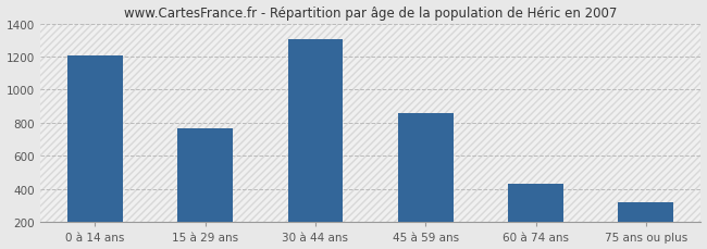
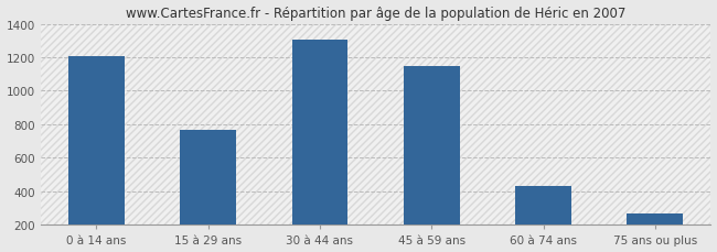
45 à 59 ans: 860 -> 1150
75 ans ou plus: 320 -> 270
